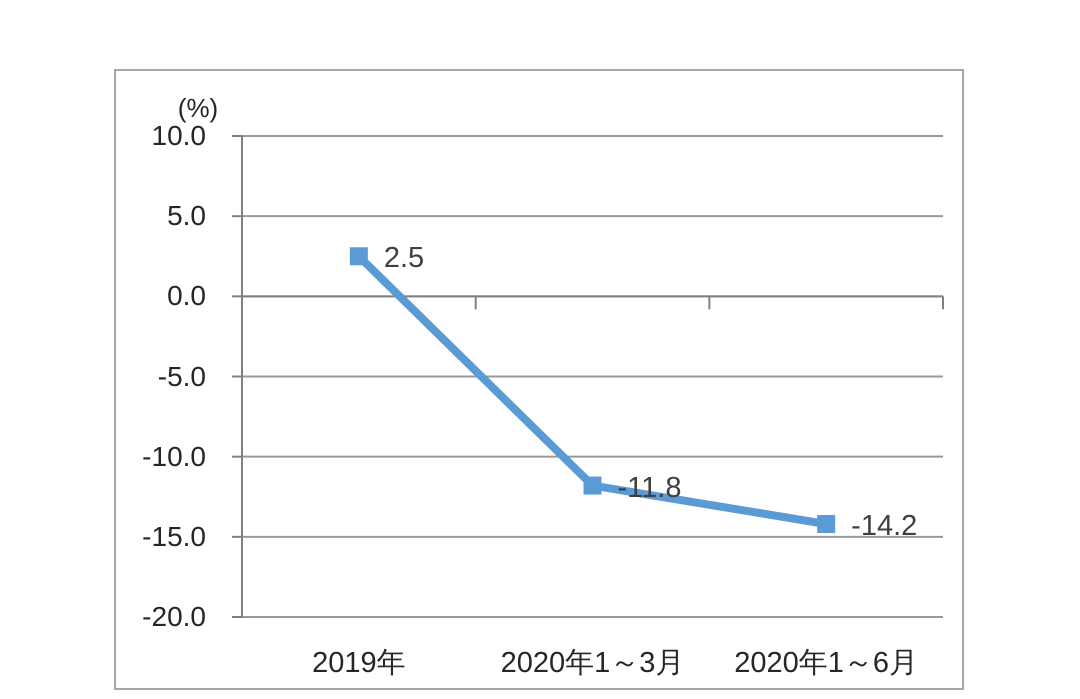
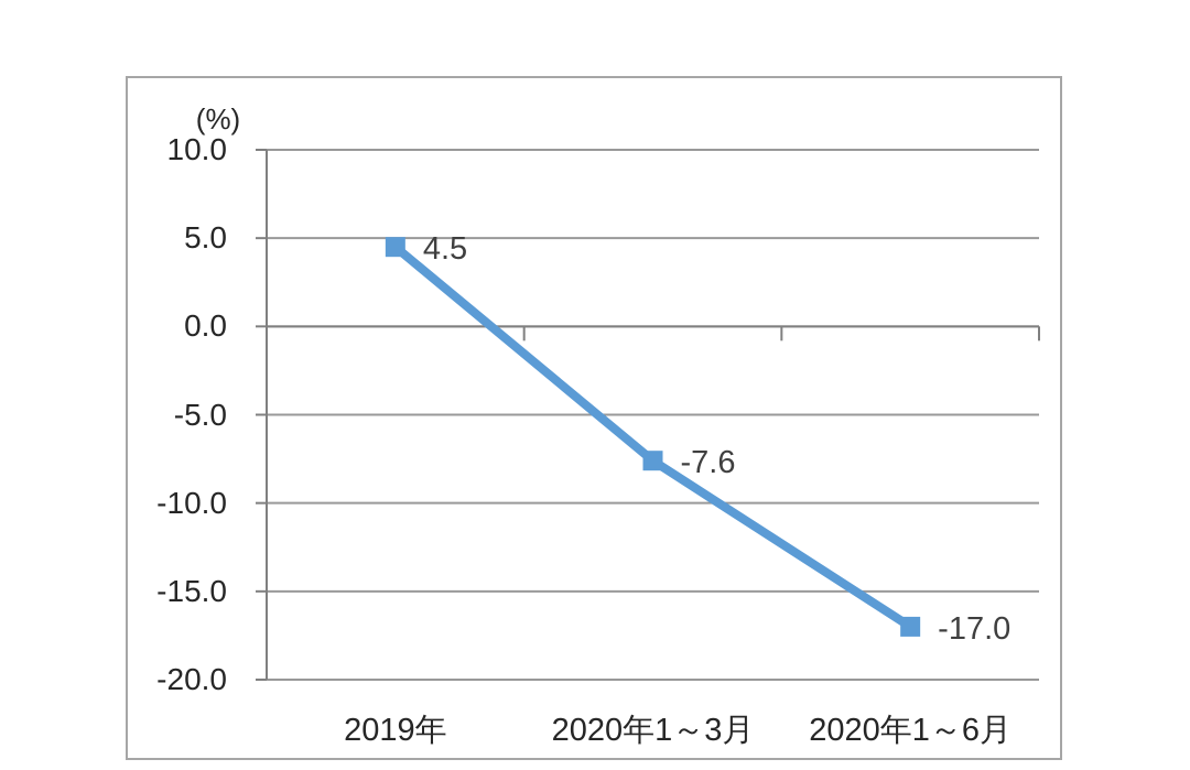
2019年: 2.5 -> 4.5
2020年1～3月: -11.8 -> -7.6
2020年1～6月: -14.2 -> -17.0
